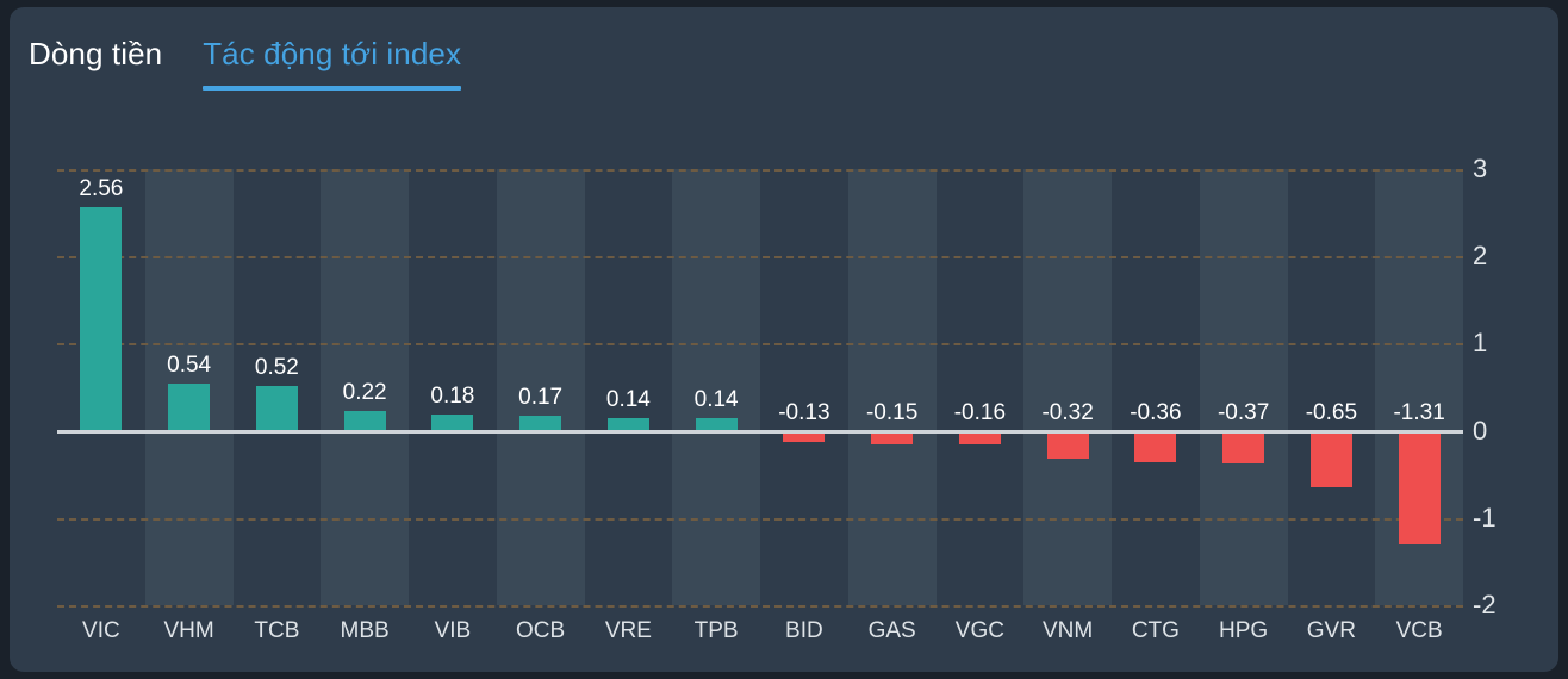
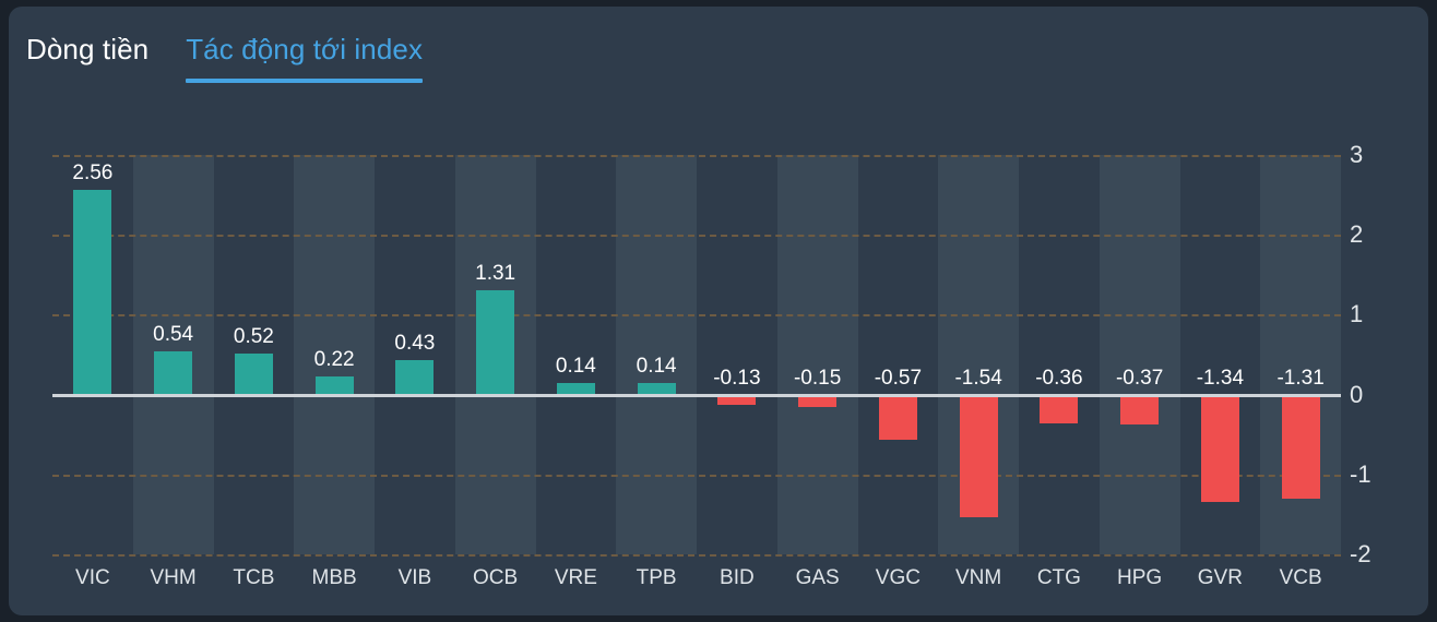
VIB: 0.18 -> 0.43
OCB: 0.17 -> 1.31
VGC: -0.16 -> -0.57
VNM: -0.32 -> -1.54
GVR: -0.65 -> -1.34
